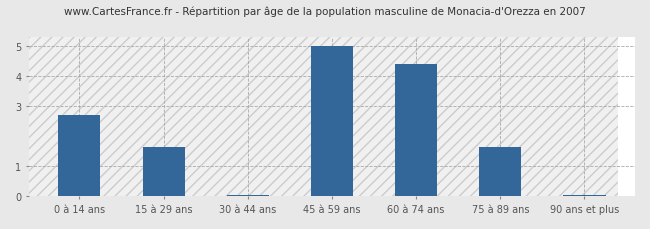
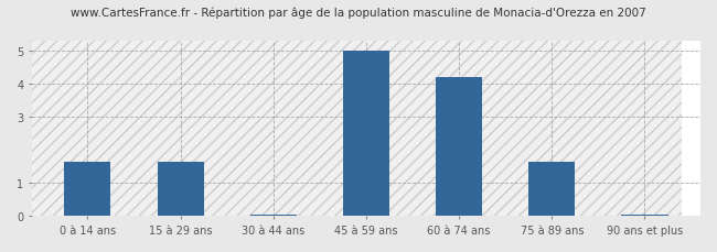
0 à 14 ans: 2.70 -> 1.65
60 à 74 ans: 4.40 -> 4.20
